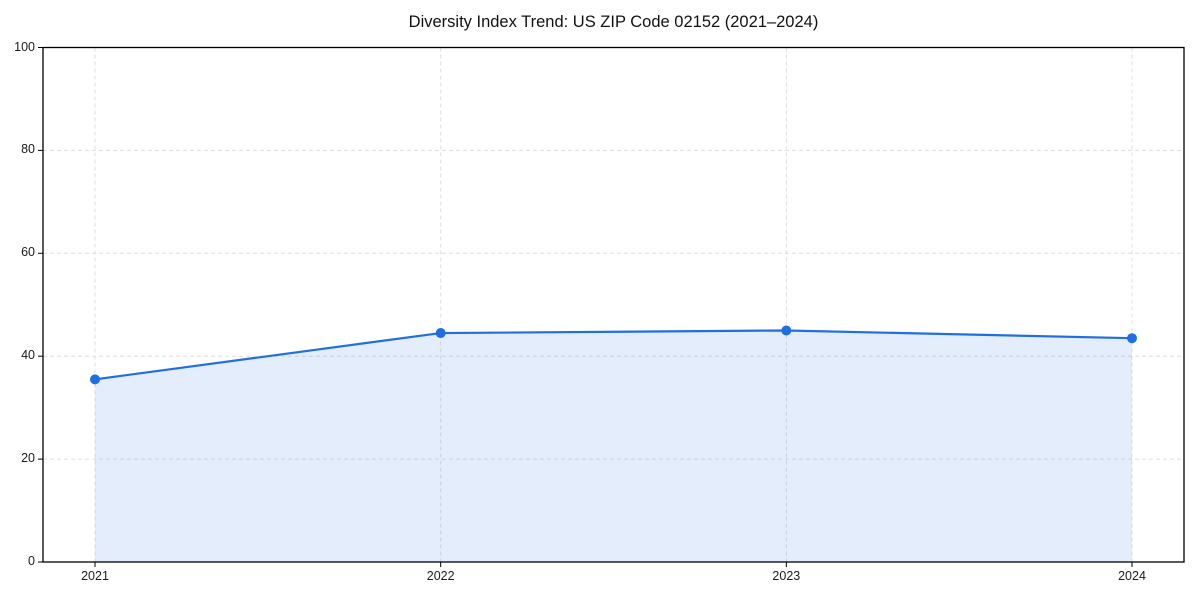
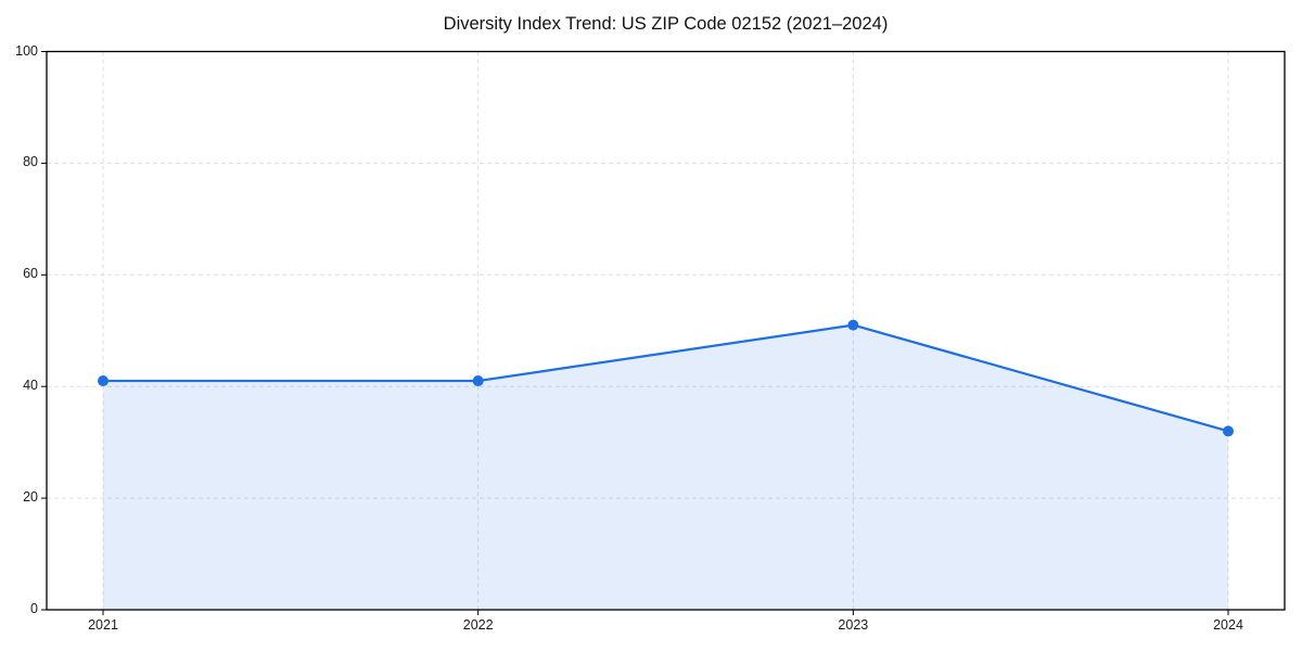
2021: 36 -> 41
2022: 44 -> 41
2023: 45 -> 51
2024: 44 -> 32
